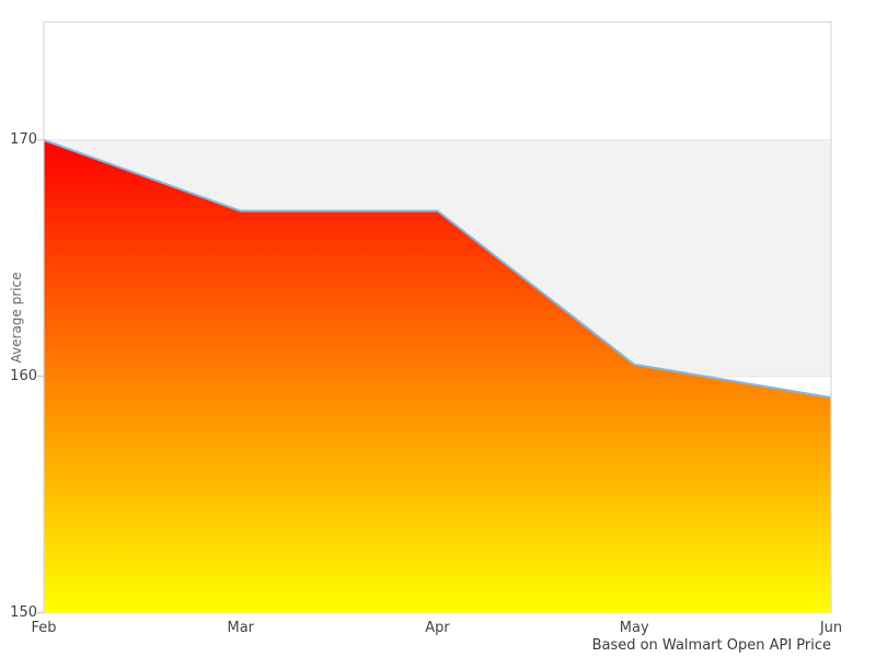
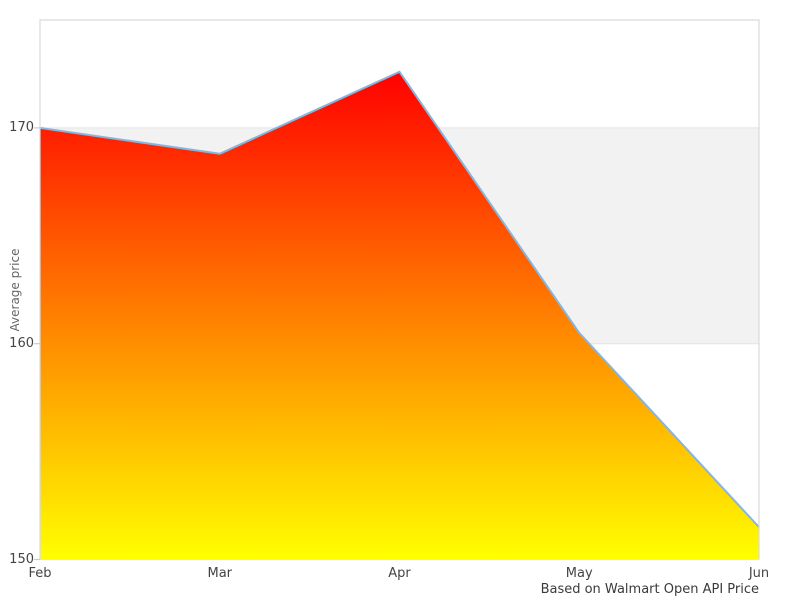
Mar: 167.0 -> 168.8
Apr: 167.0 -> 172.6
Jun: 159.1 -> 151.5
